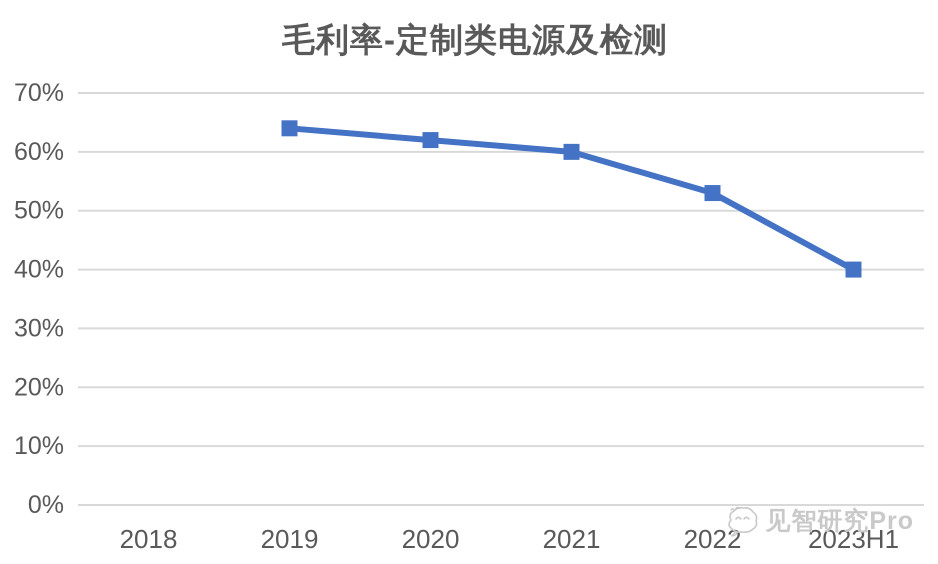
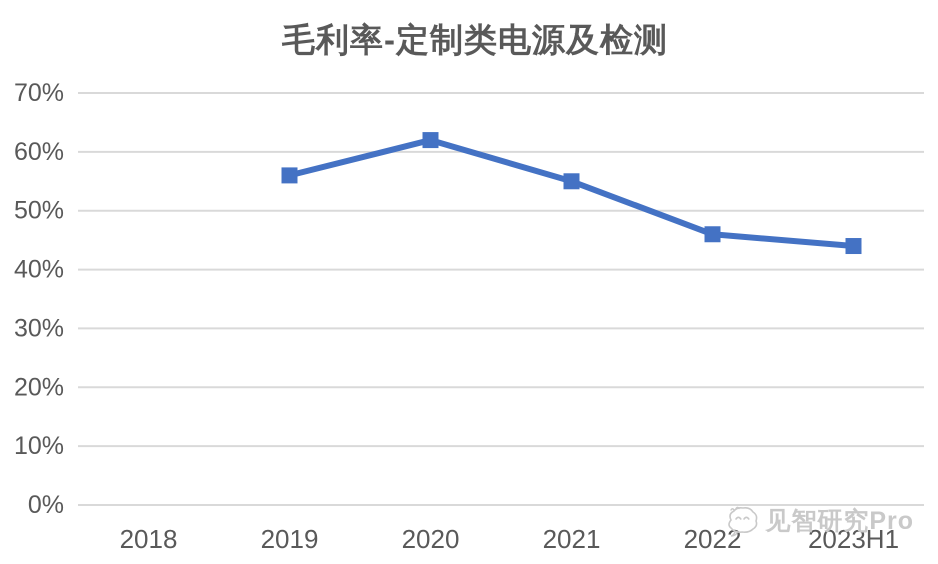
2019: 64% -> 56%
2021: 60% -> 55%
2022: 53% -> 46%
2023H1: 40% -> 44%
